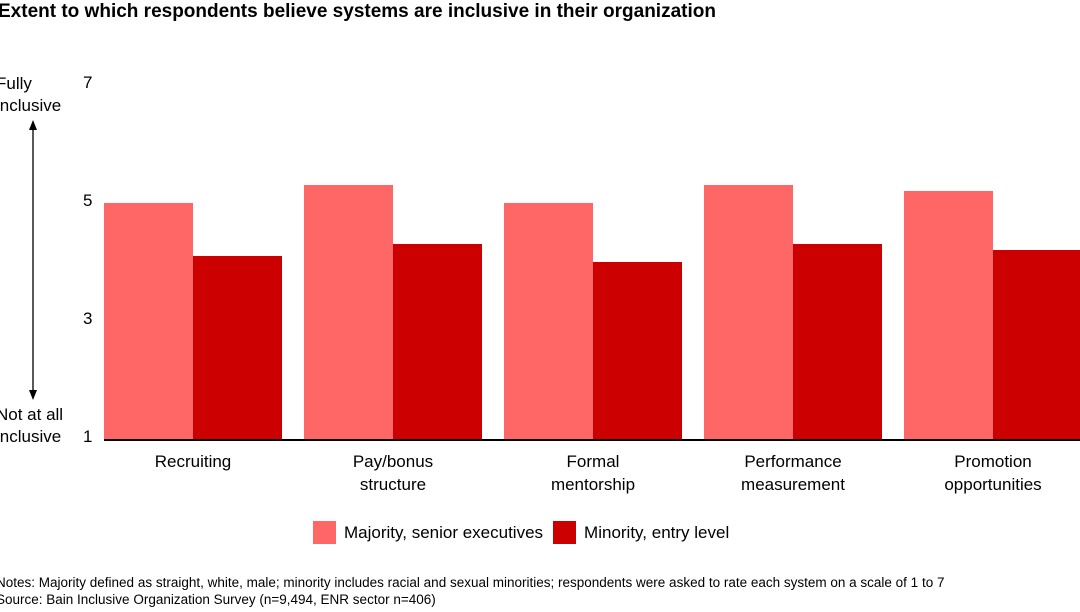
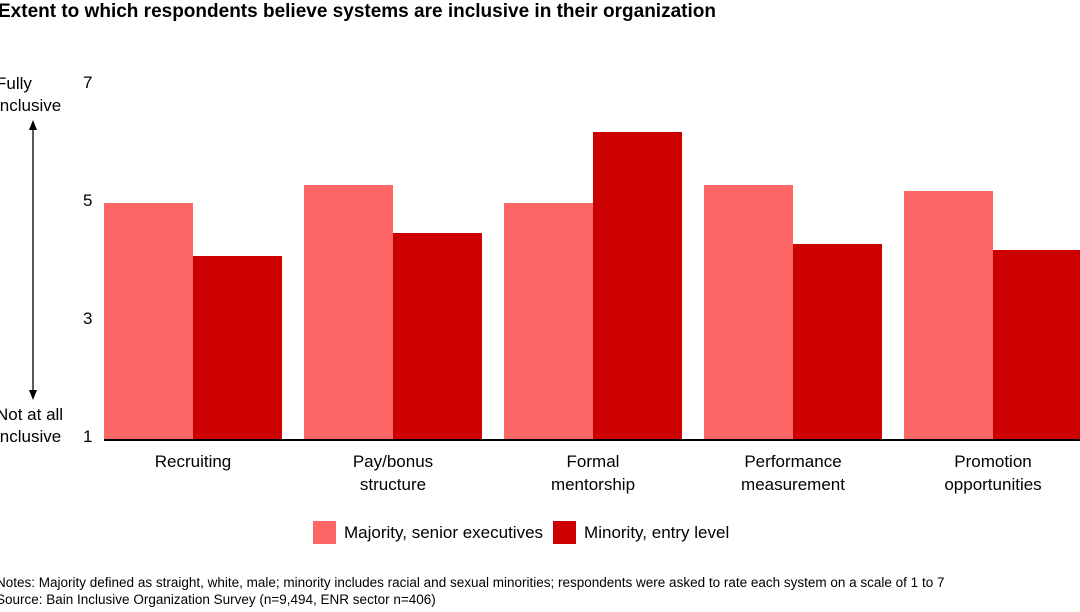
Minority, entry level/Pay/bonus structure: 4.3 -> 4.5
Minority, entry level/Formal mentorship: 4.0 -> 6.2
